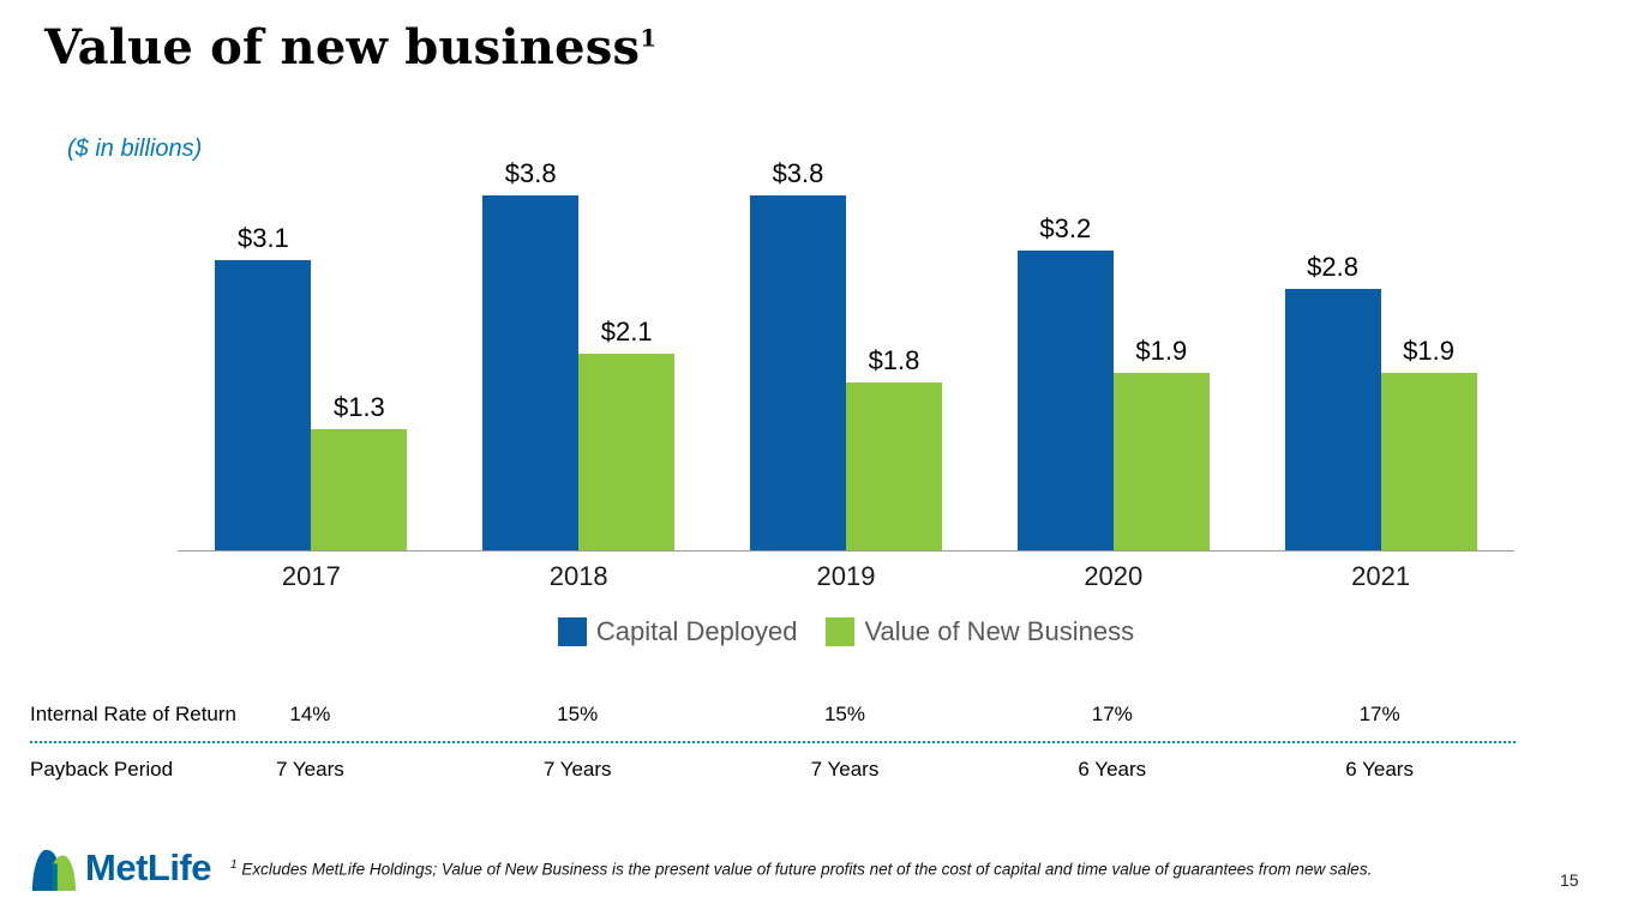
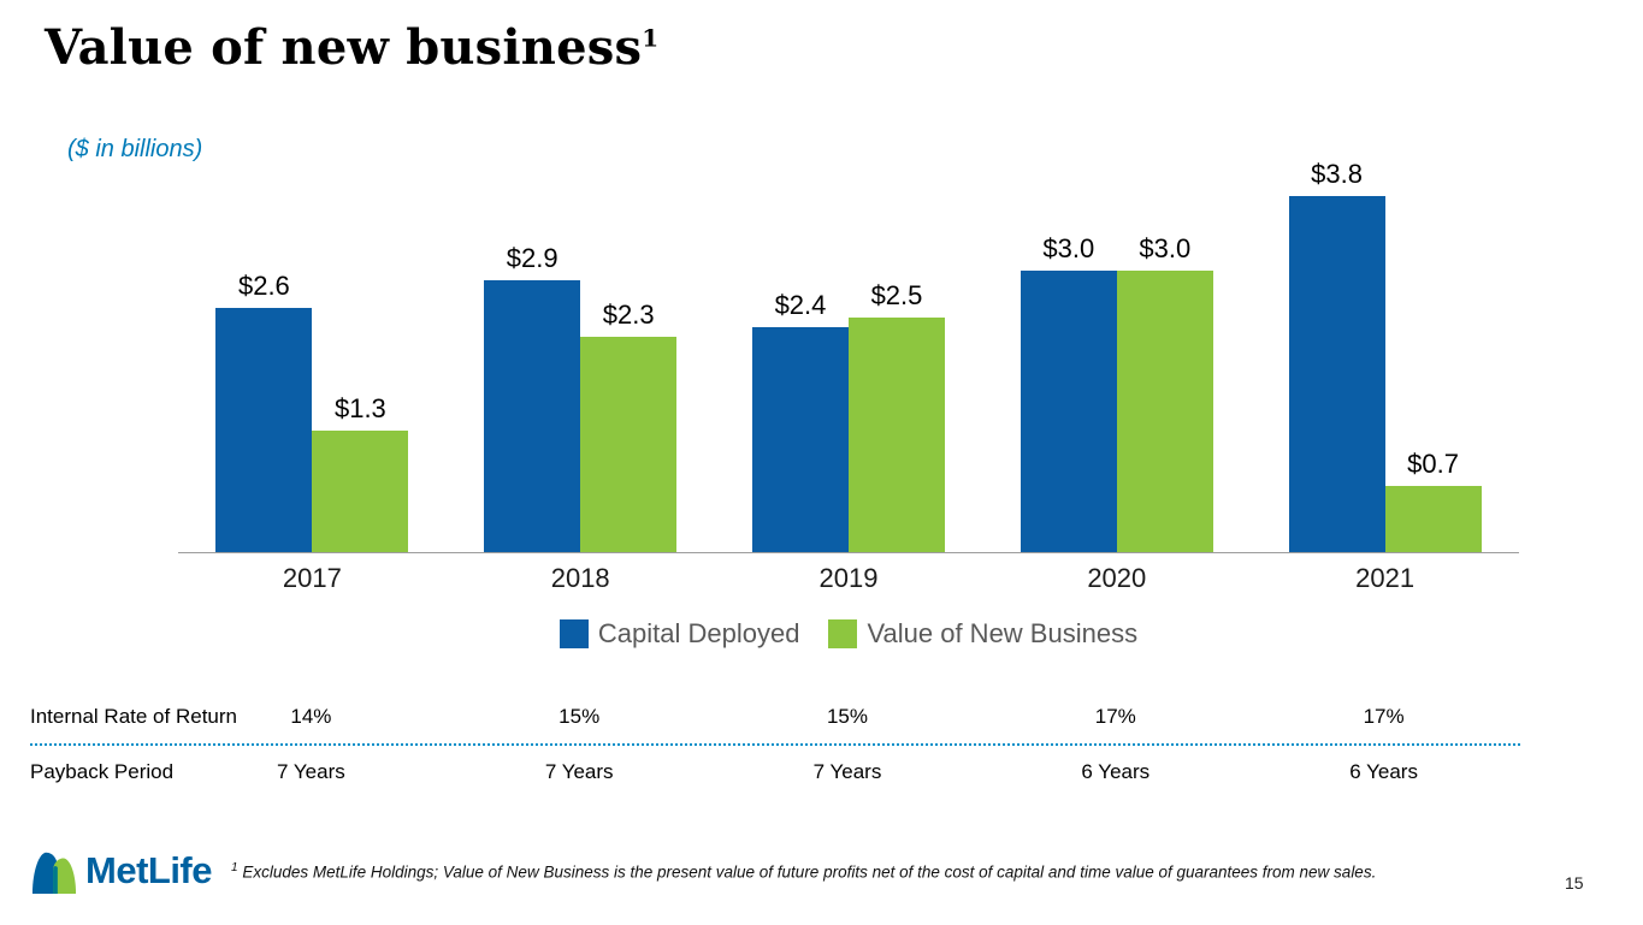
Capital Deployed/2017: $3.1 -> $2.6
Capital Deployed/2018: $3.8 -> $2.9
Value of New Business/2018: $2.1 -> $2.3
Capital Deployed/2019: $3.8 -> $2.4
Value of New Business/2019: $1.8 -> $2.5
Capital Deployed/2020: $3.2 -> $3.0
Value of New Business/2020: $1.9 -> $3.0
Capital Deployed/2021: $2.8 -> $3.8
Value of New Business/2021: $1.9 -> $0.7
